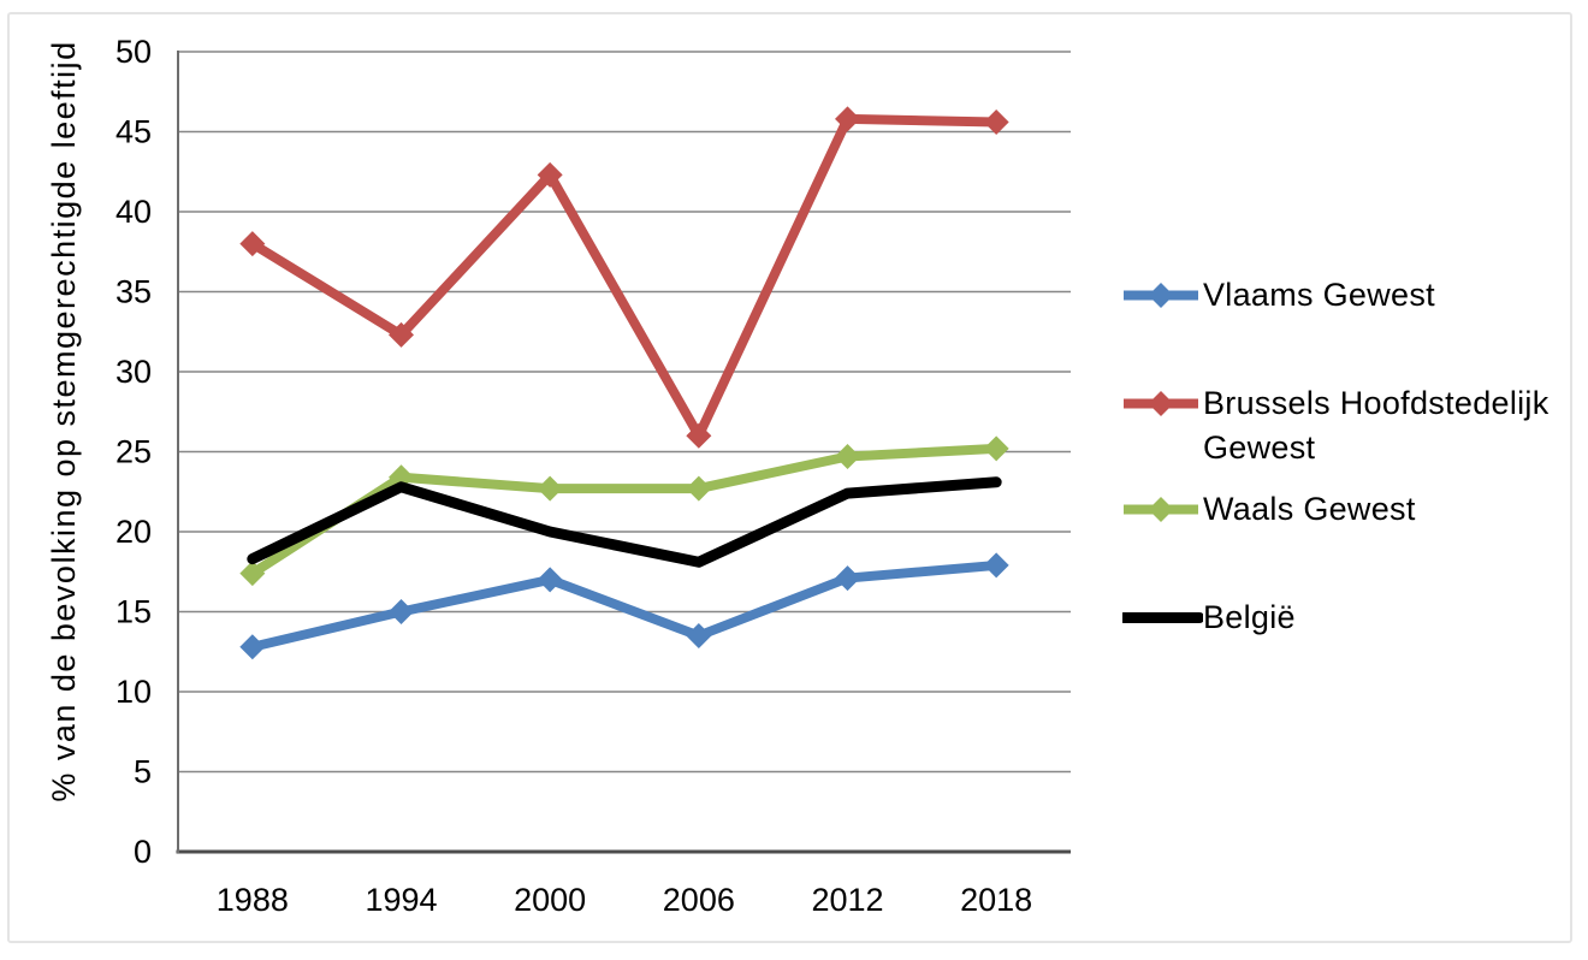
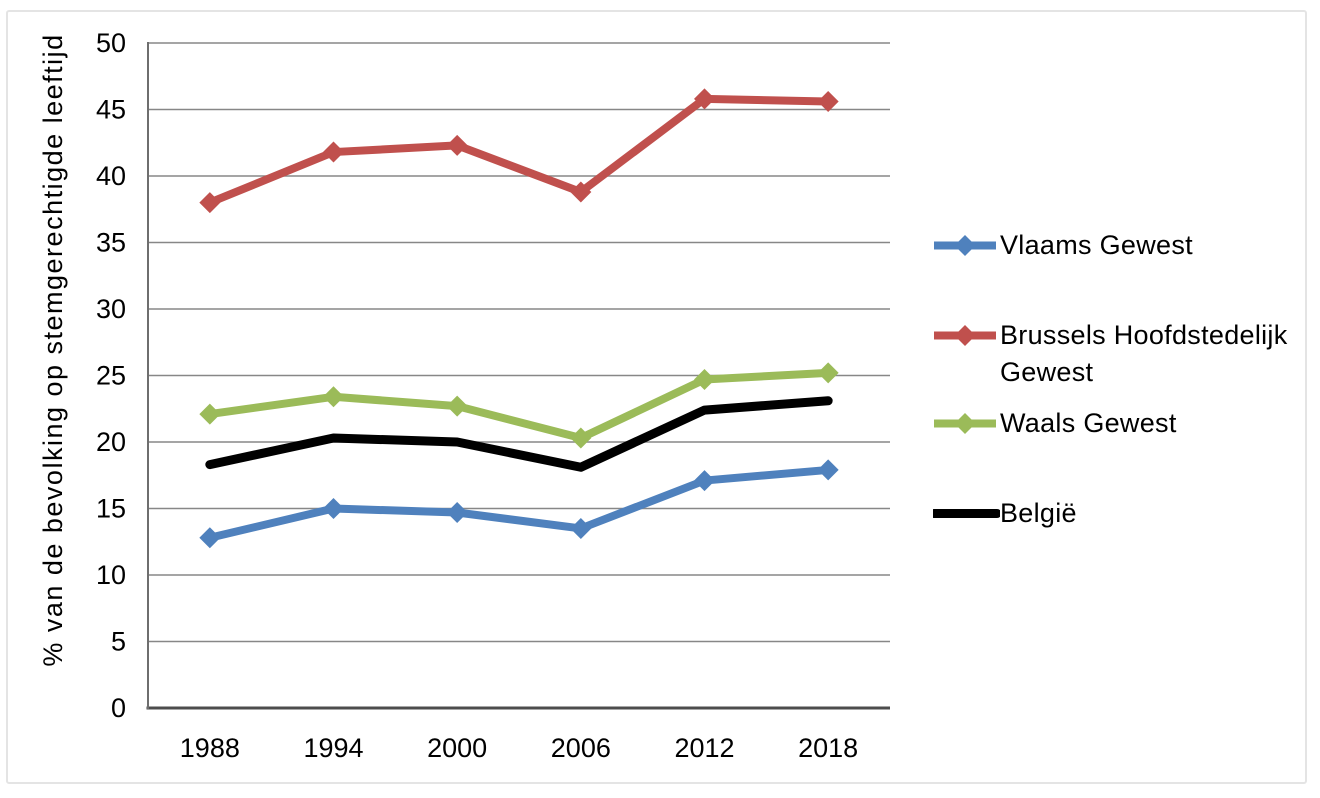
Waals Gewest/1988: 17.4 -> 22.1
Brussels Hoofdstedelijk Gewest/1994: 32.3 -> 41.8
België/1994: 22.8 -> 20.3
Vlaams Gewest/2000: 17.0 -> 14.7
Brussels Hoofdstedelijk Gewest/2006: 26.0 -> 38.8
Waals Gewest/2006: 22.7 -> 20.3
